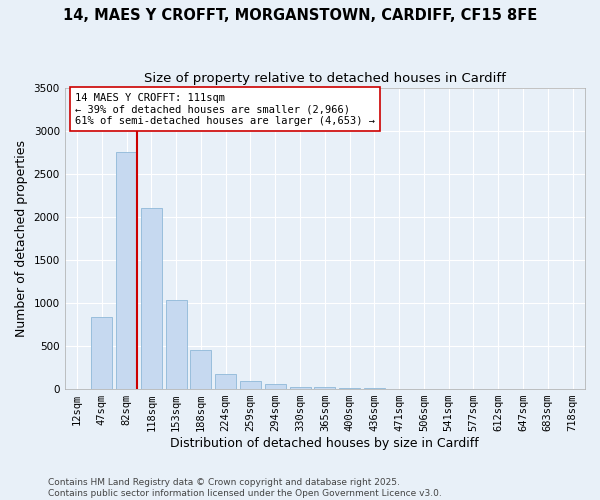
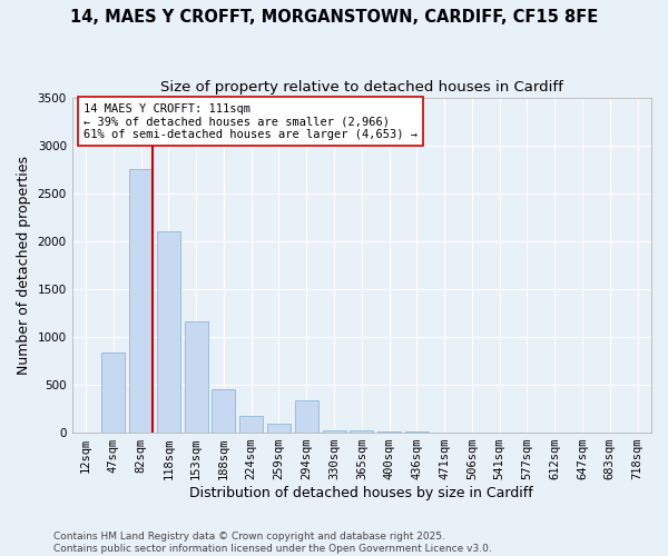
153sqm: 1030 -> 1160
294sqm: 60 -> 340
